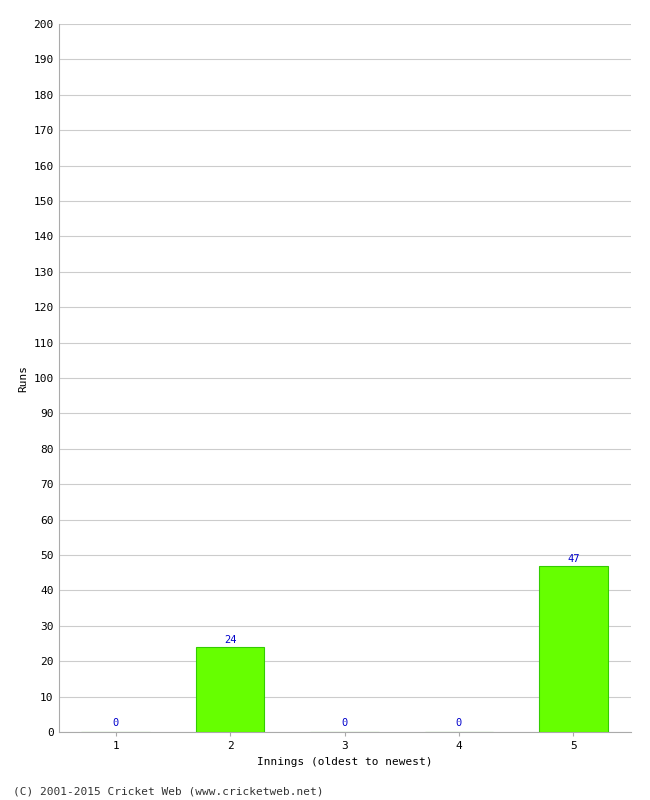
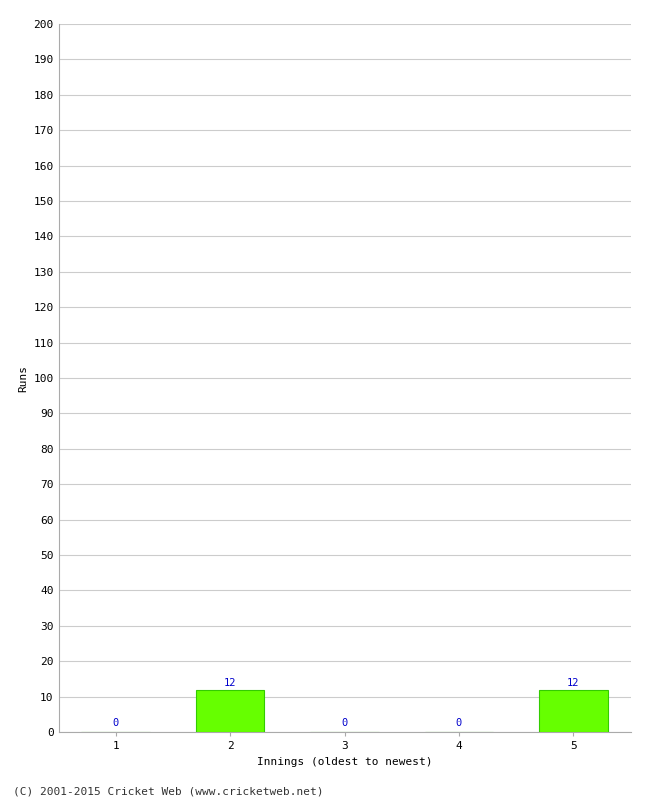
2: 24 -> 12
5: 47 -> 12
